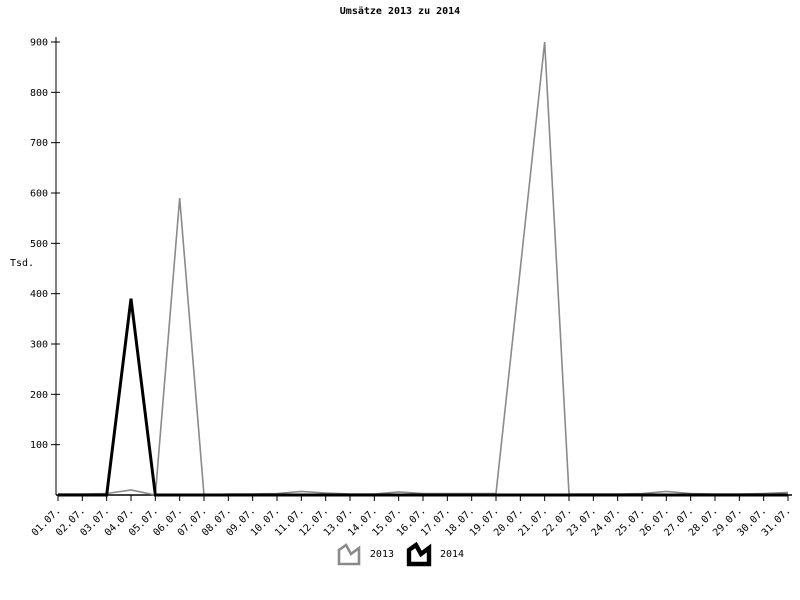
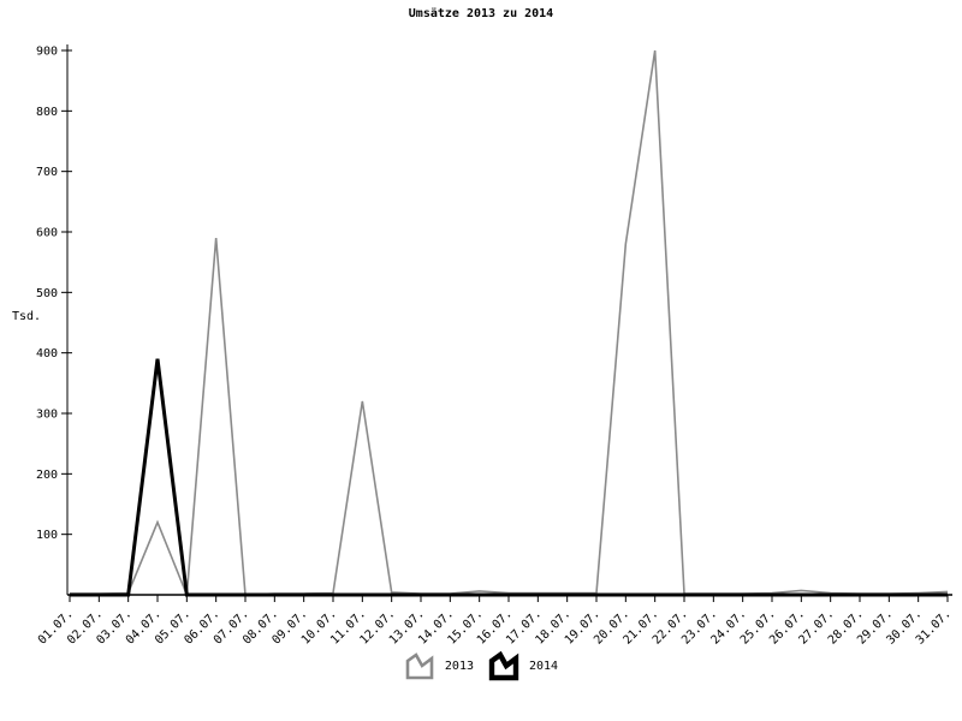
2013/04.07.: 10 -> 120
2013/11.07.: 10 -> 320
2013/20.07.: 450 -> 580
